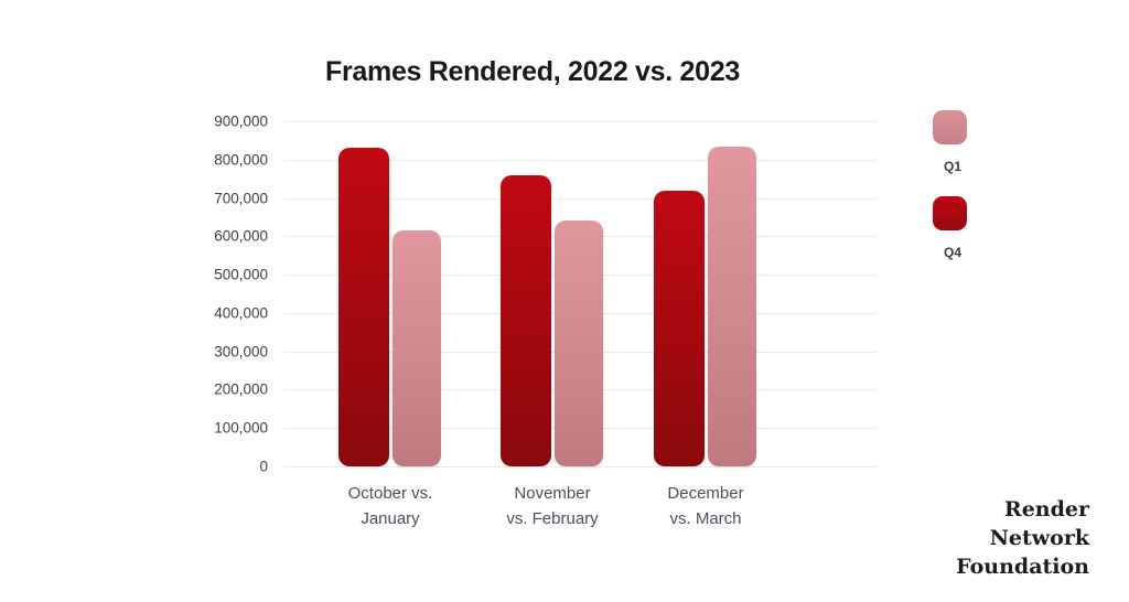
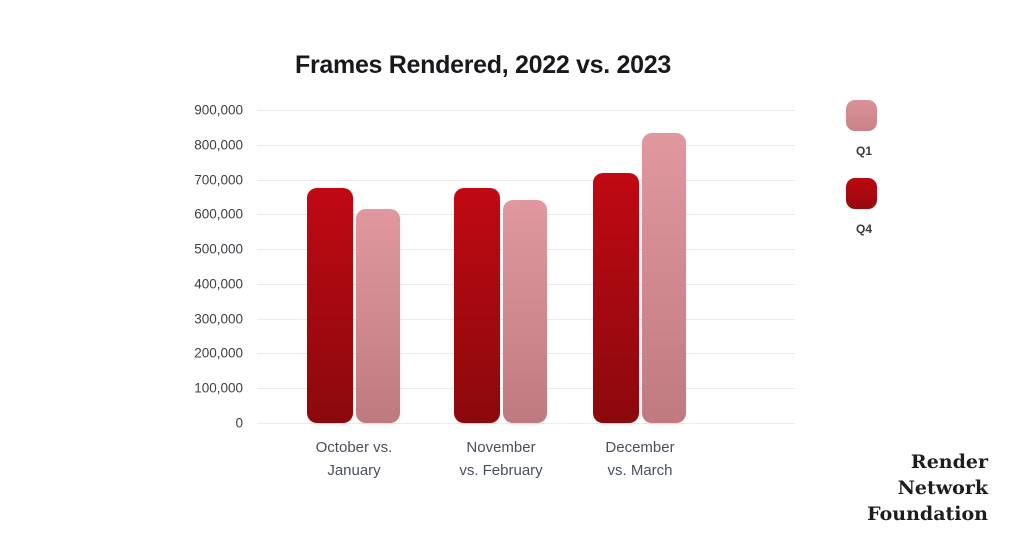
Q4/October vs. January: 830000 -> 680000
Q4/November vs. February: 760000 -> 680000
